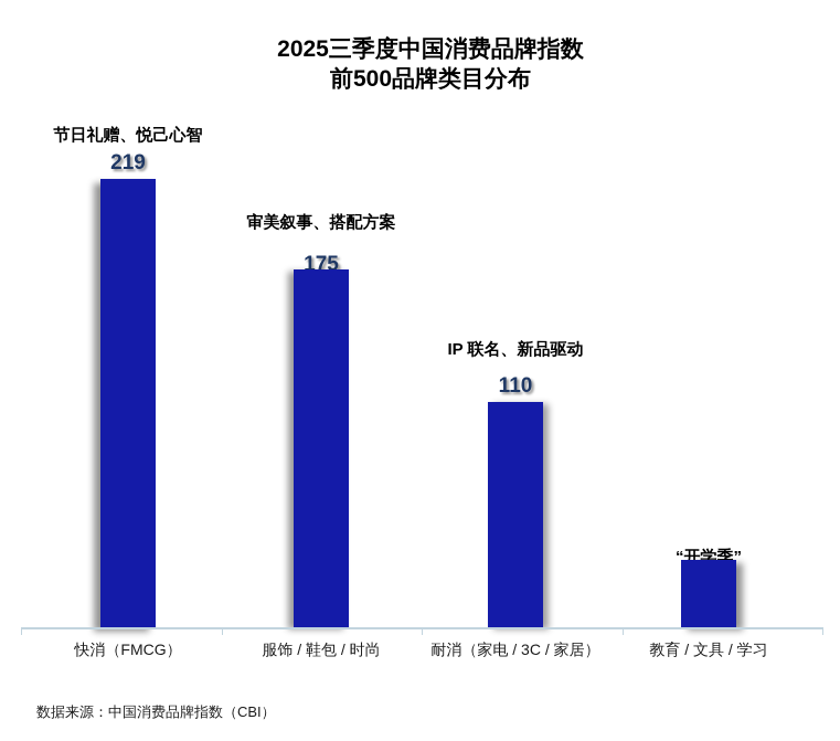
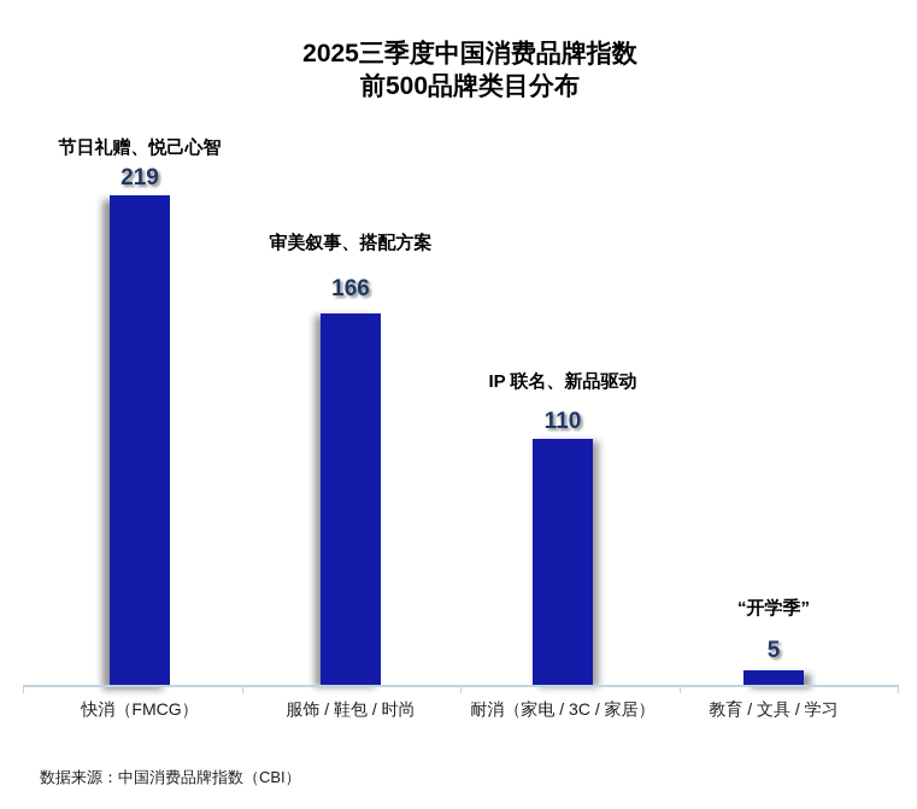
服饰 / 鞋包 / 时尚: 175 -> 166
教育 / 文具 / 学习: 33 -> 5
